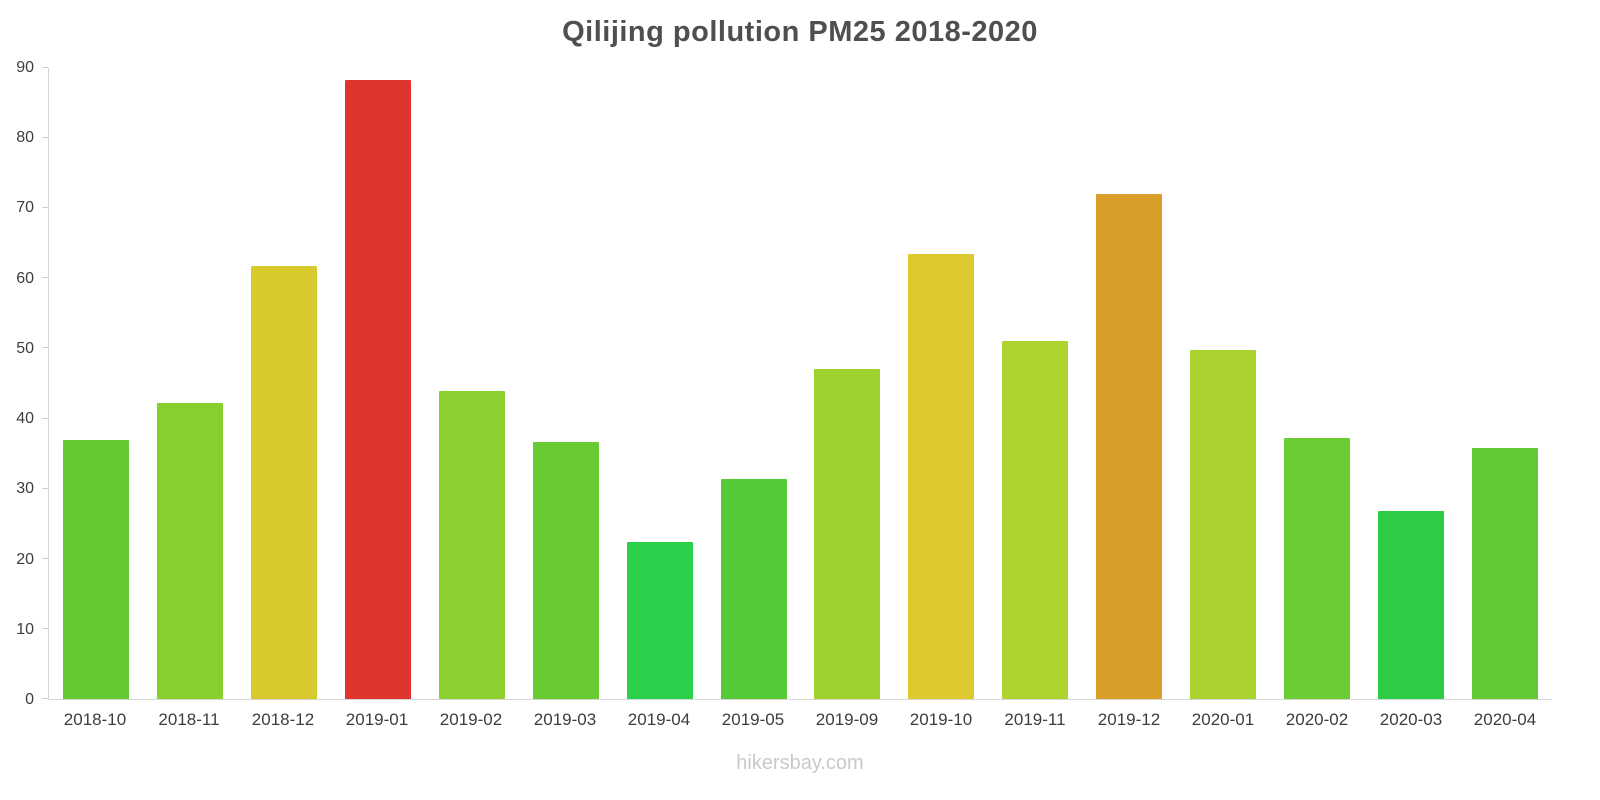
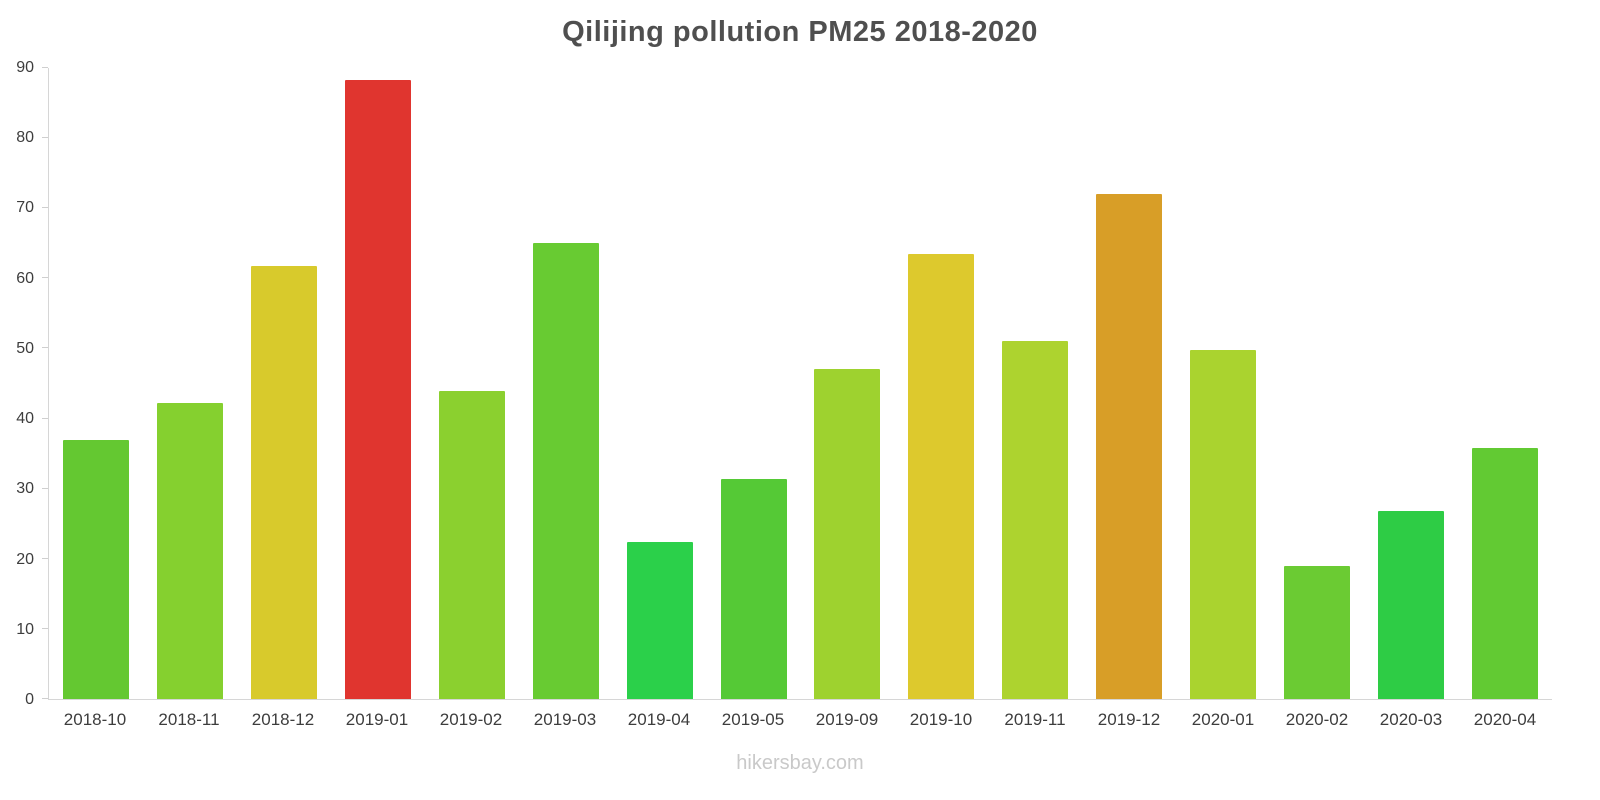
2019-03: 37 -> 65
2020-02: 37 -> 19
